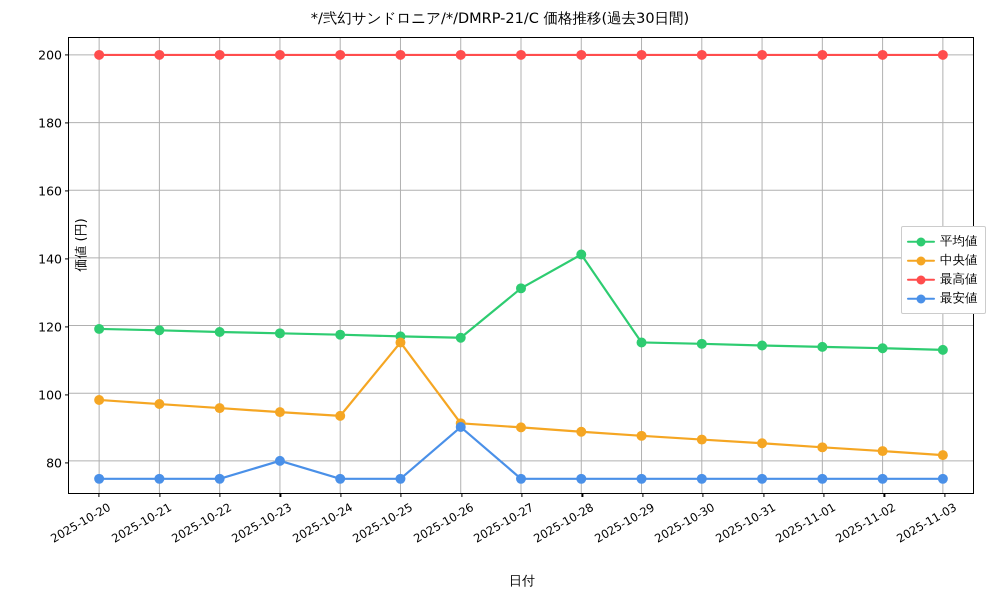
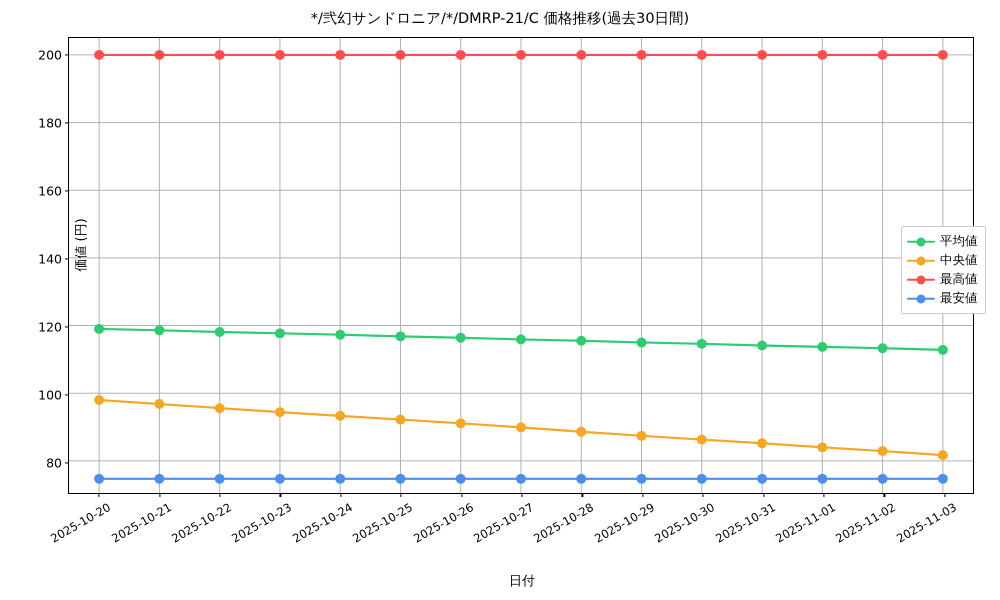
最安値/2025-10-23: 80 -> 75
中央値/2025-10-25: 115 -> 92
最安値/2025-10-26: 90 -> 75
平均値/2025-10-27: 131 -> 116
平均値/2025-10-28: 141 -> 116
